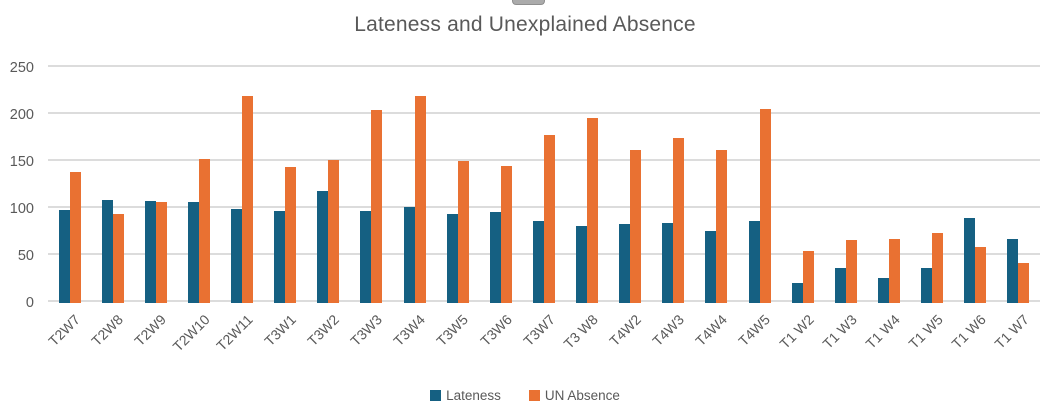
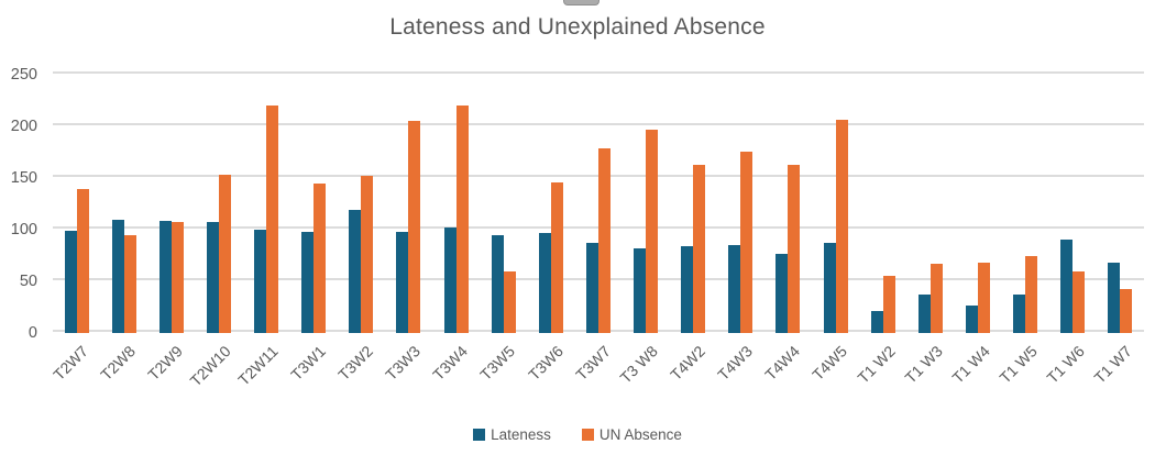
UN Absence/T3W5: 150 -> 60
